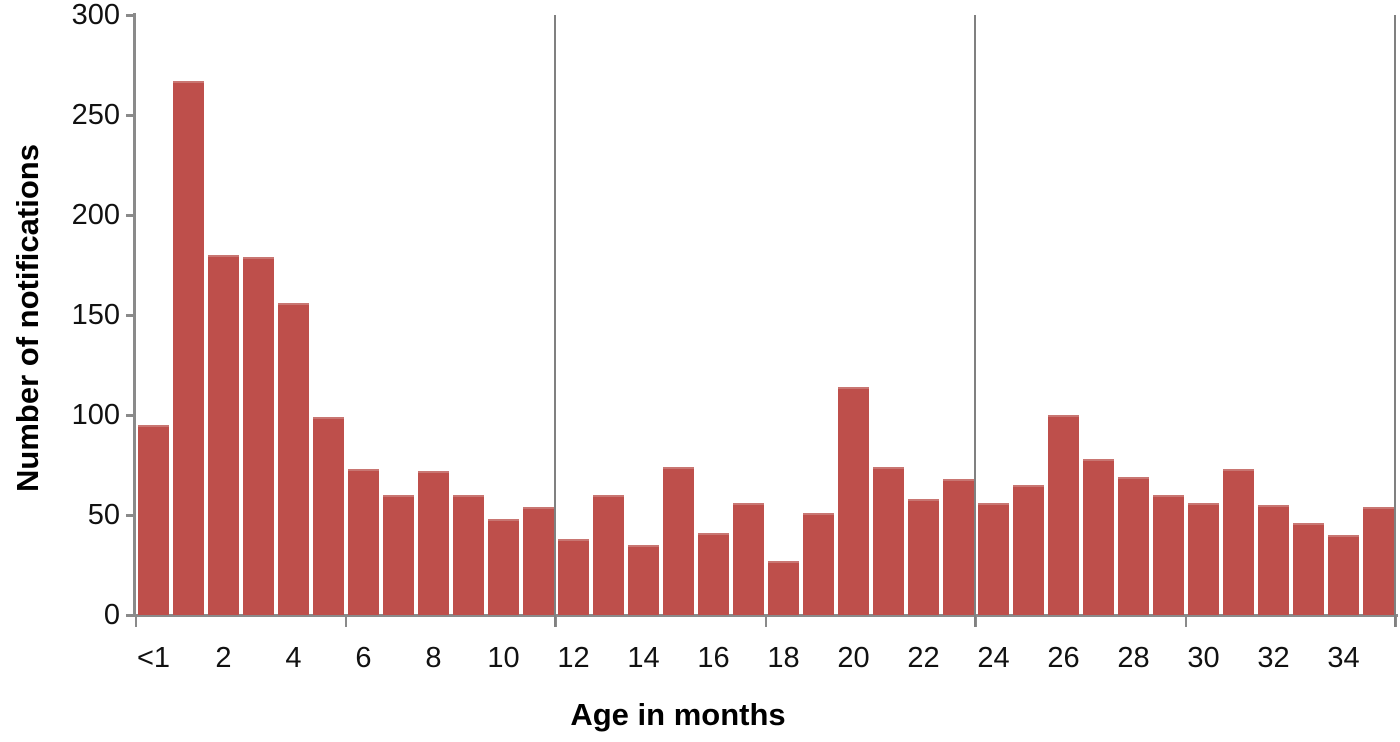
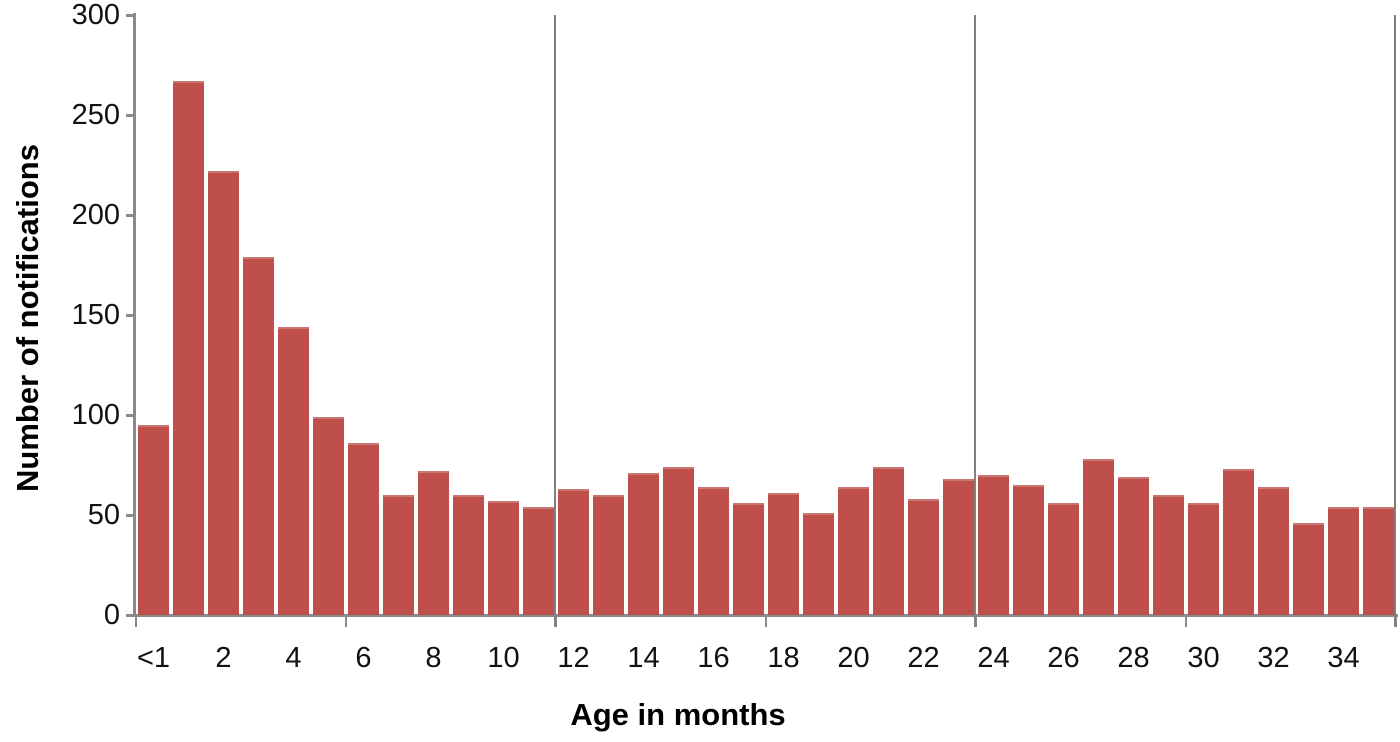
2: 180 -> 222
4: 156 -> 144
6: 73 -> 86
10: 48 -> 57
12: 38 -> 63
14: 35 -> 71
16: 41 -> 64
18: 27 -> 61
20: 114 -> 64
24: 56 -> 70
26: 100 -> 56
32: 55 -> 64
34: 40 -> 54
